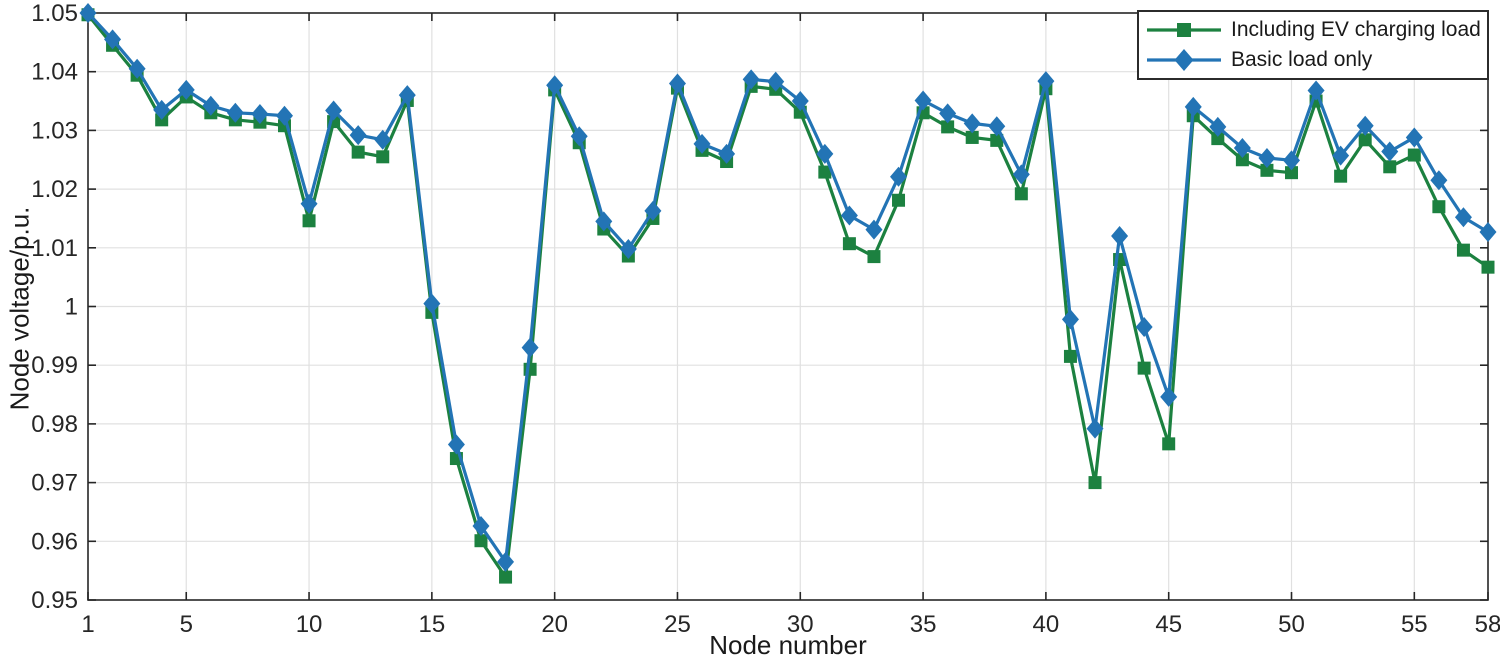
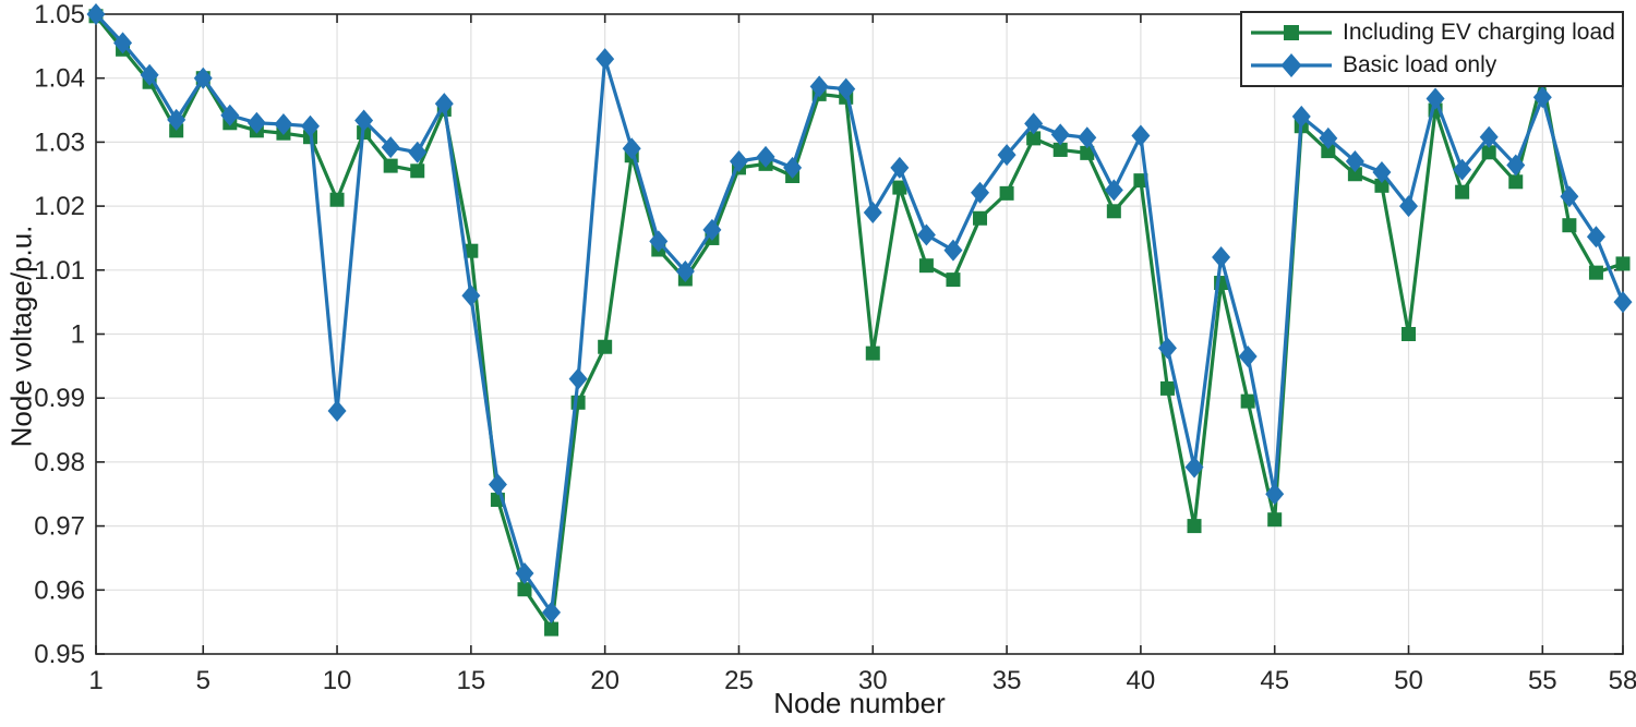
Including EV charging load/5: 1.036 -> 1.040
Basic load only/5: 1.037 -> 1.040
Including EV charging load/10: 1.015 -> 1.021
Basic load only/10: 1.018 -> 0.988
Including EV charging load/15: 0.999 -> 1.013
Basic load only/15: 1.000 -> 1.006
Including EV charging load/20: 1.037 -> 0.998
Basic load only/20: 1.038 -> 1.043
Including EV charging load/25: 1.037 -> 1.026
Basic load only/25: 1.038 -> 1.027
Including EV charging load/30: 1.033 -> 0.997
Basic load only/30: 1.035 -> 1.019
Including EV charging load/35: 1.033 -> 1.022
Basic load only/35: 1.035 -> 1.028
Including EV charging load/40: 1.037 -> 1.024
Basic load only/40: 1.038 -> 1.031
Including EV charging load/45: 0.977 -> 0.971
Basic load only/45: 0.985 -> 0.975
Including EV charging load/50: 1.023 -> 1.000
Basic load only/50: 1.025 -> 1.020
Including EV charging load/55: 1.026 -> 1.040
Basic load only/55: 1.029 -> 1.037
Including EV charging load/58: 1.007 -> 1.011
Basic load only/58: 1.013 -> 1.005
